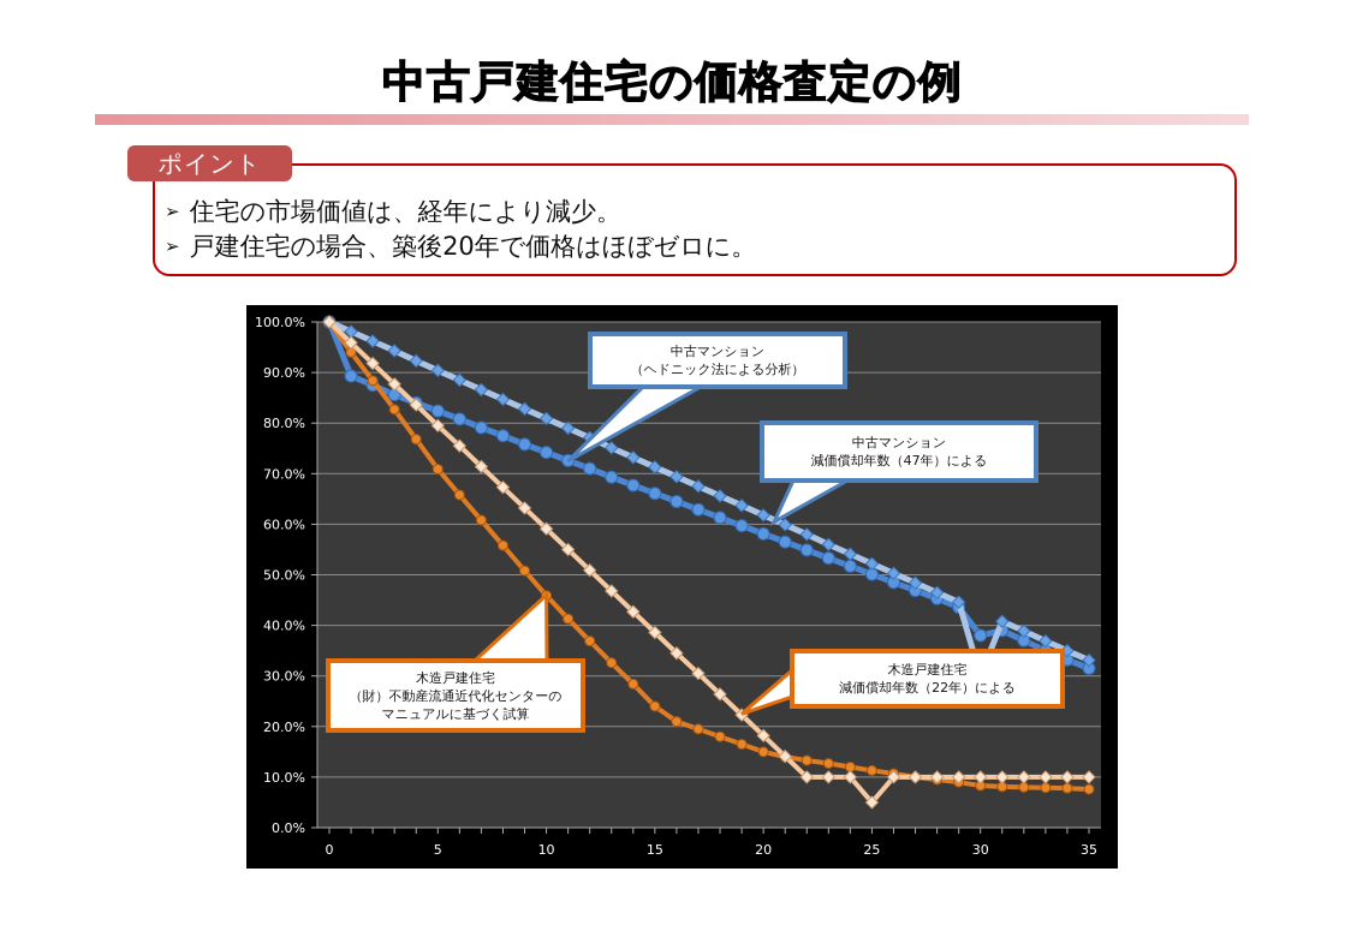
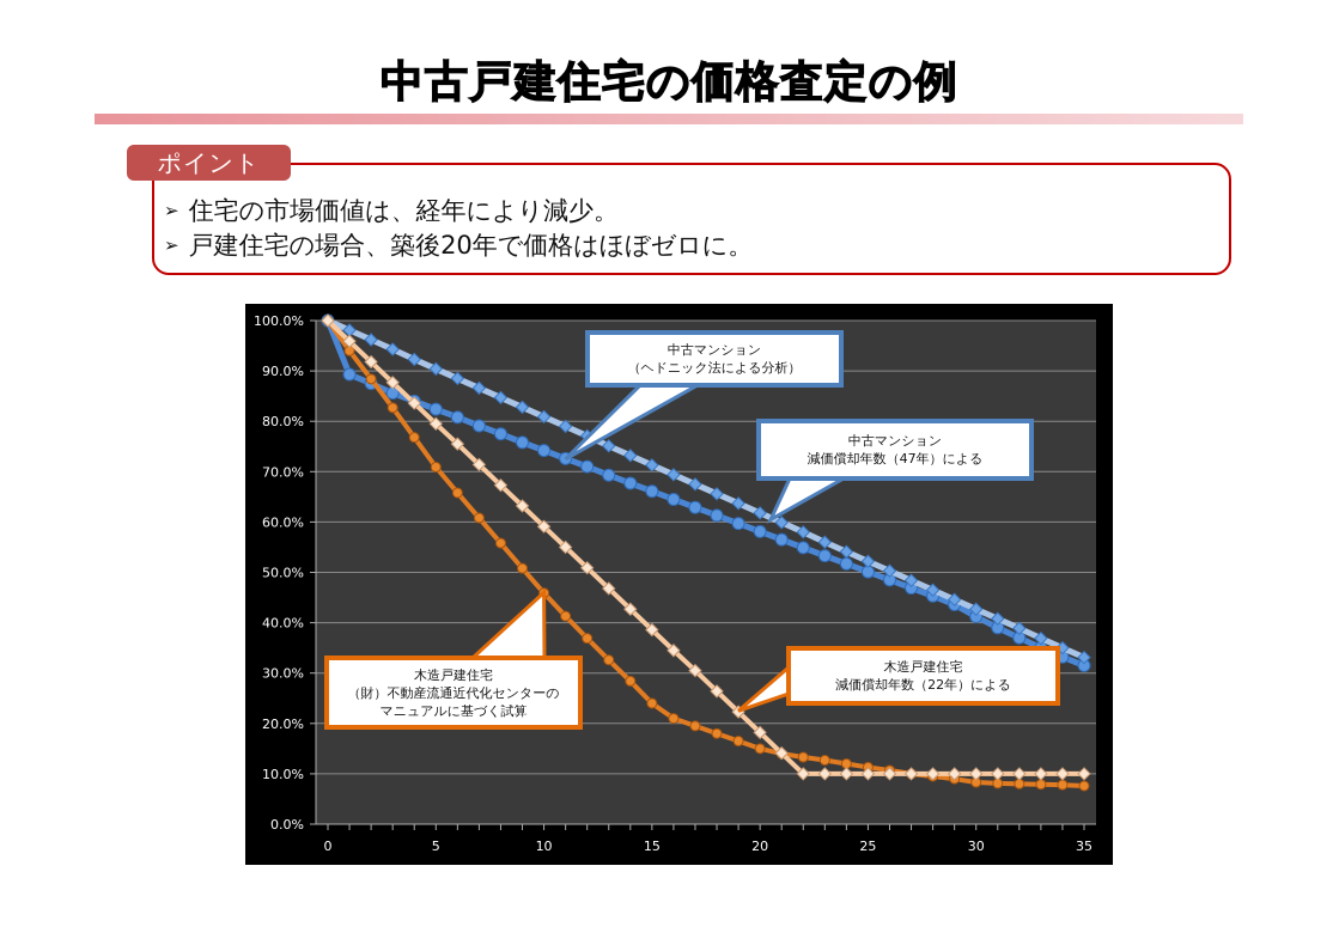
木造戸建住宅 減価償却年数（22年）による/25: 5% -> 10%
中古マンション（ヘドニック法による分析）/30: 38% -> 41%
中古マンション 減価償却年数（47年）による/30: 30% -> 43%
